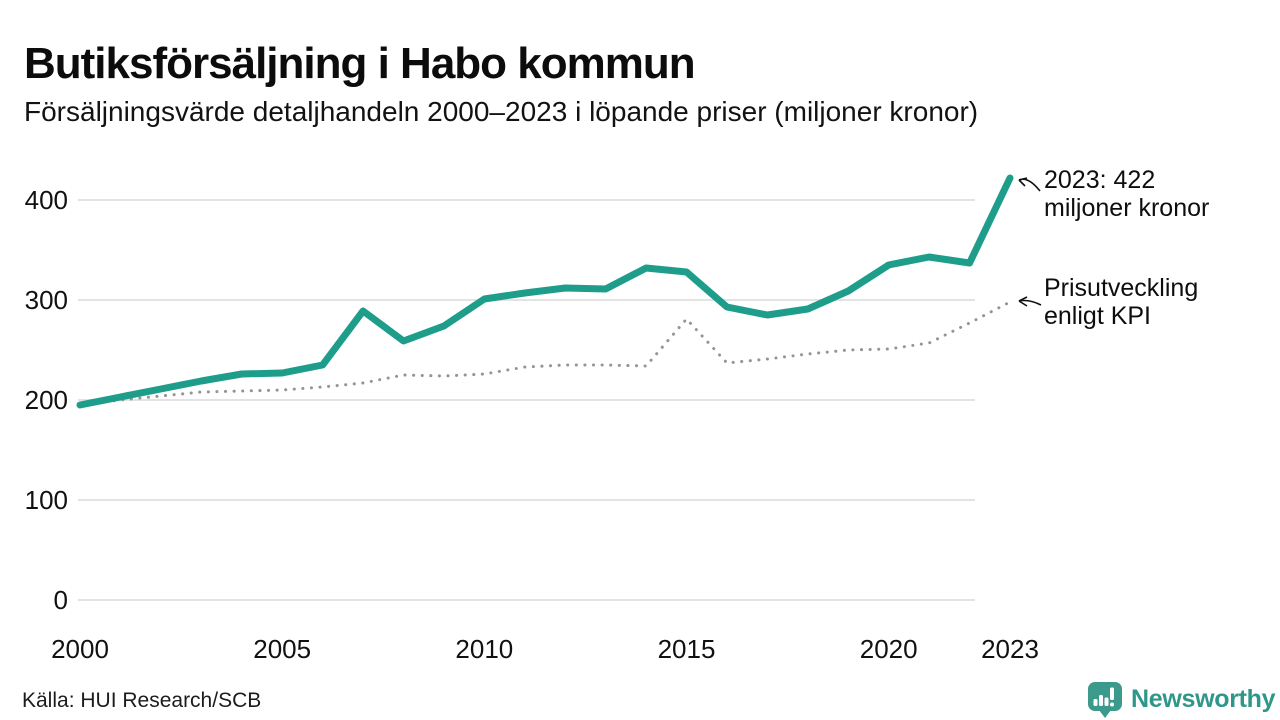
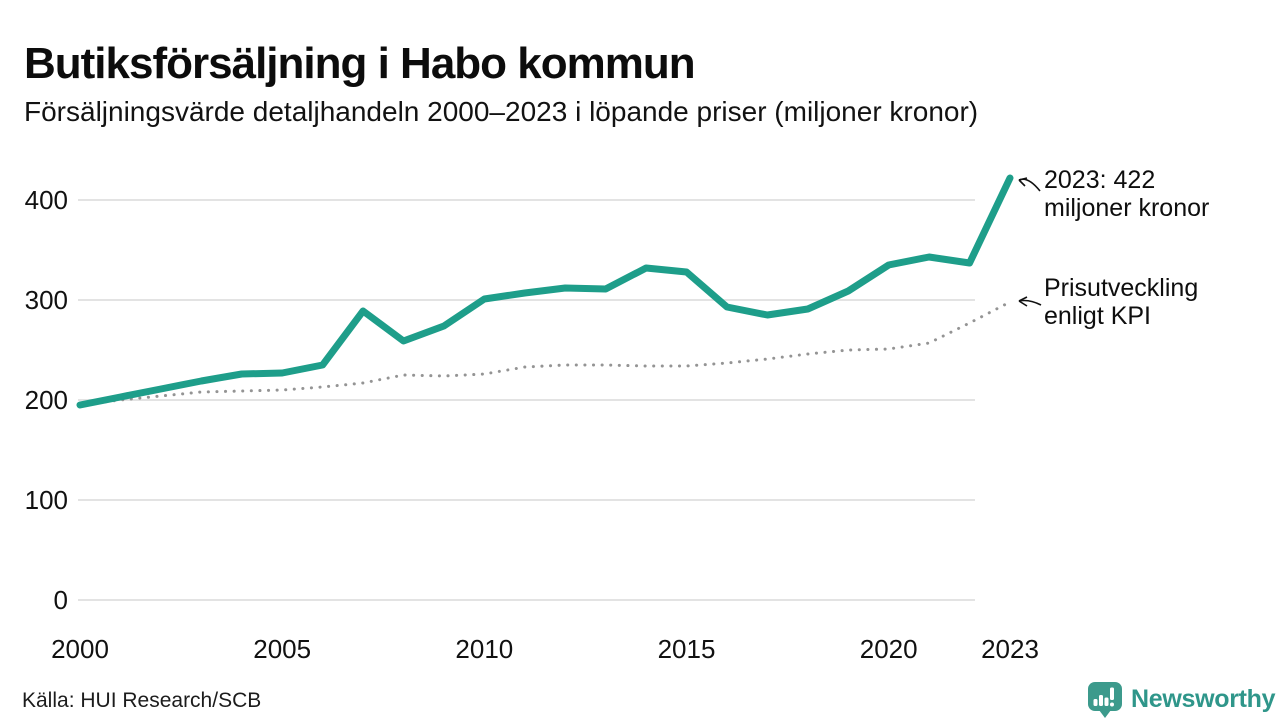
Prisutveckling enligt KPI/2015: 281 -> 234
